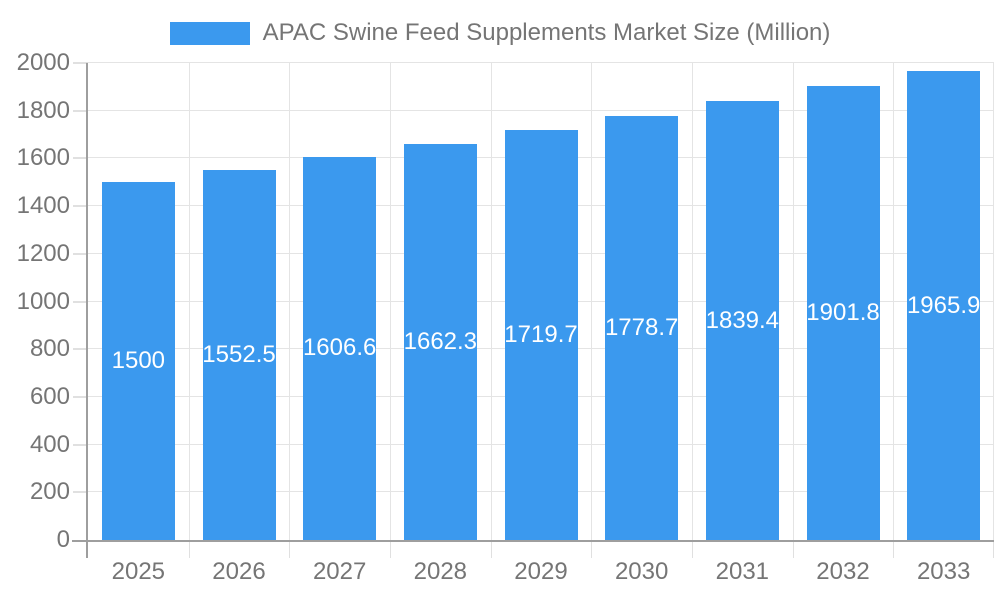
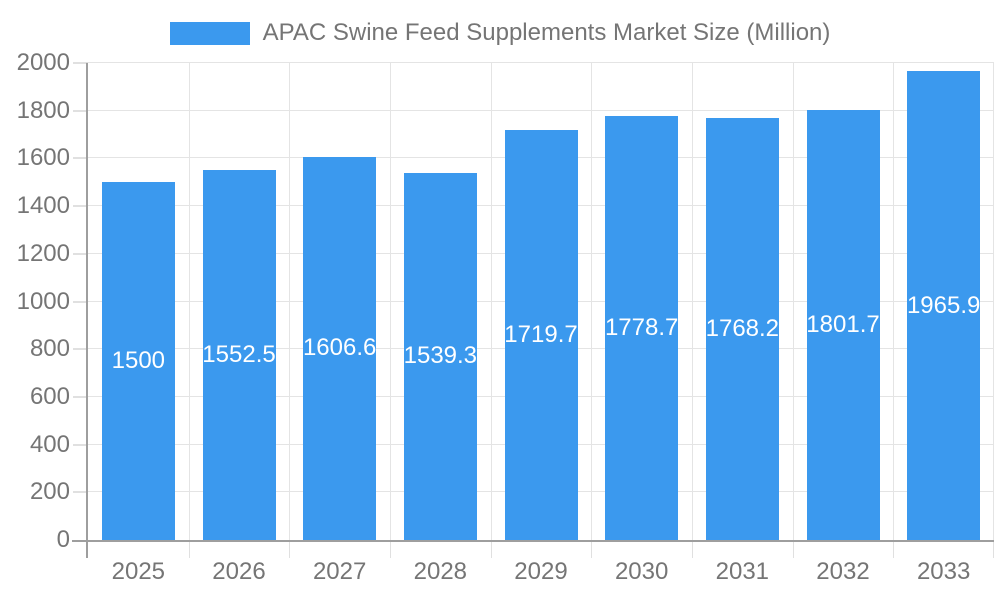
2028: 1662.3 -> 1539.3
2031: 1839.4 -> 1768.2
2032: 1901.8 -> 1801.7
